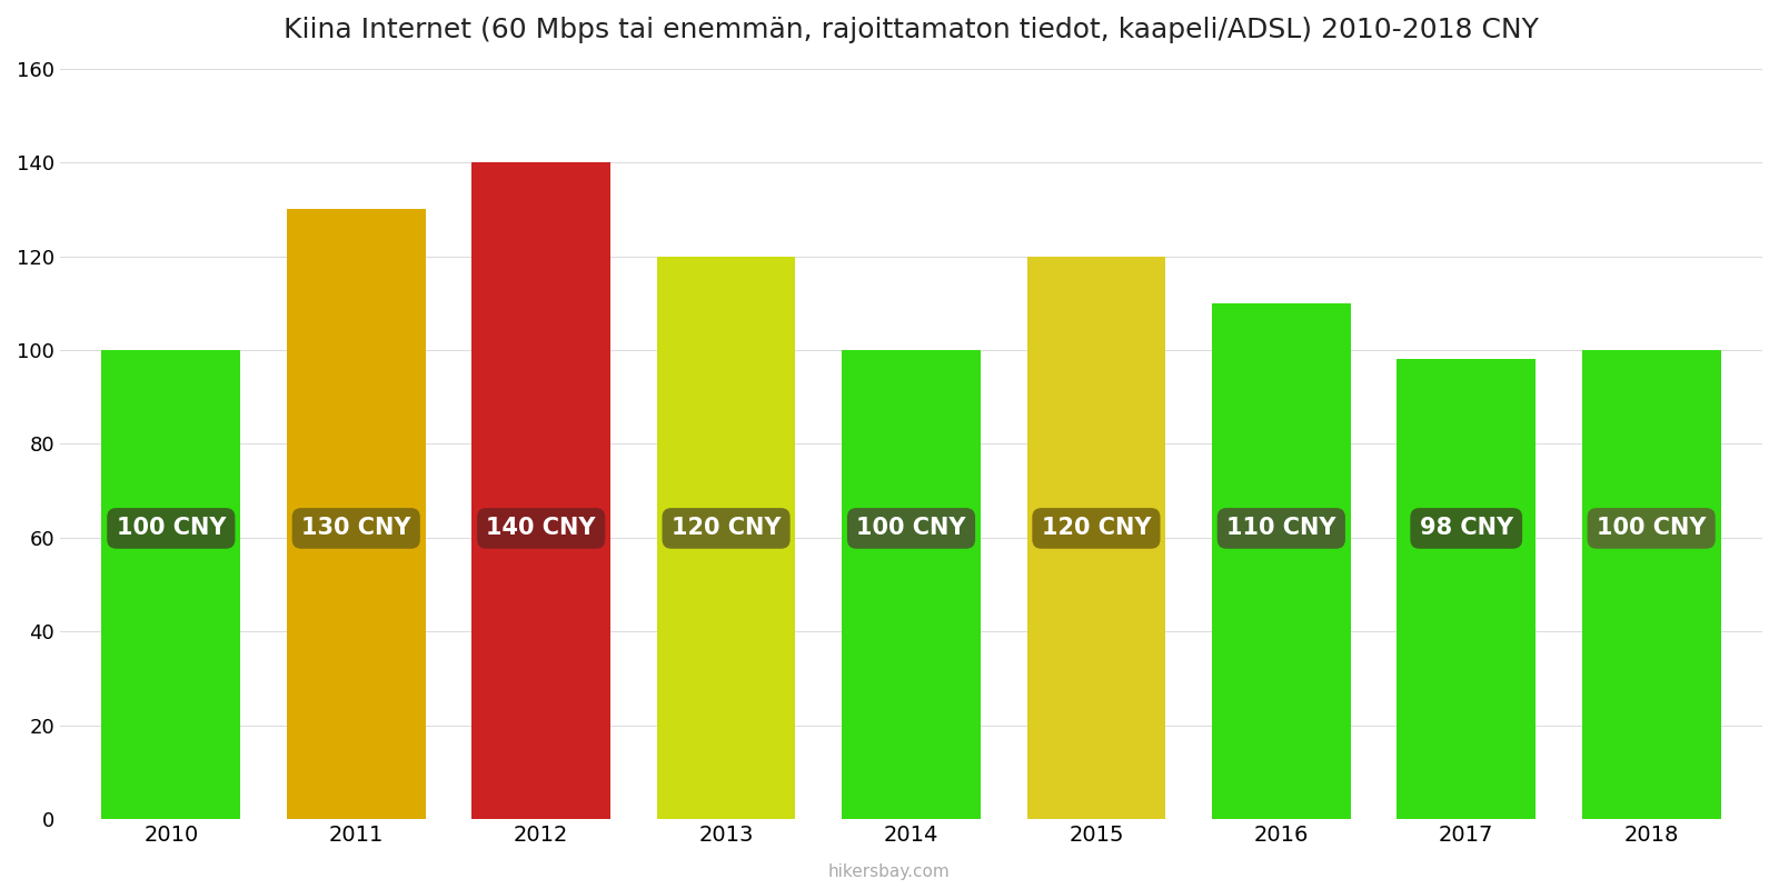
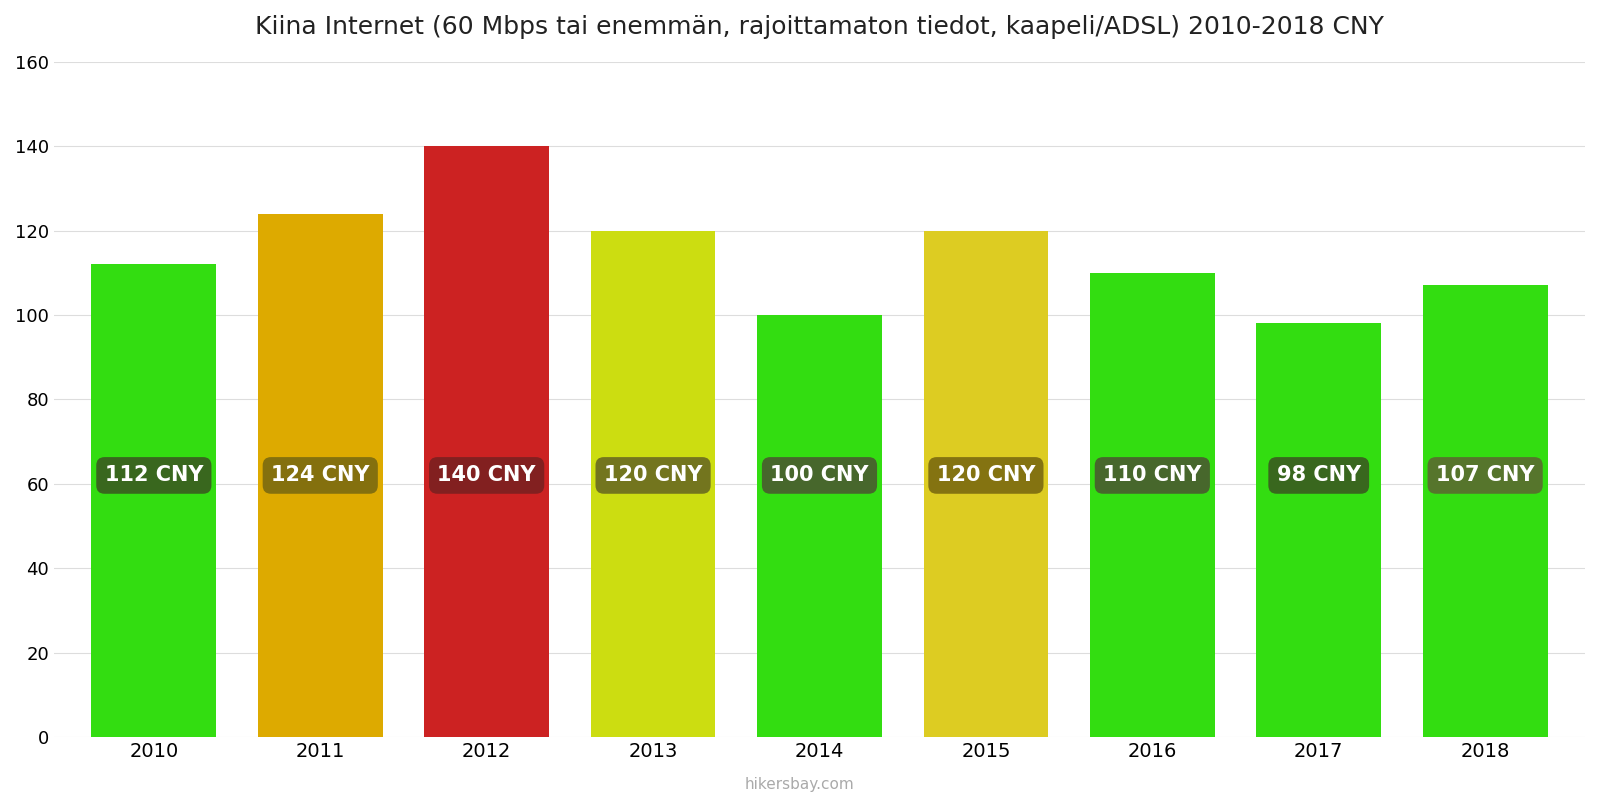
2010: 100 -> 112
2011: 130 -> 124
2018: 100 -> 107
